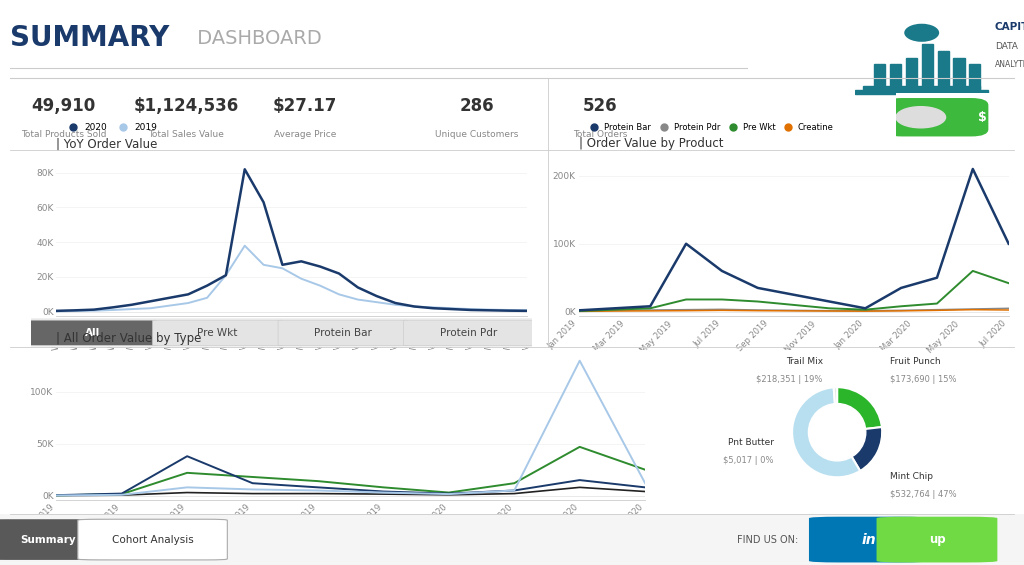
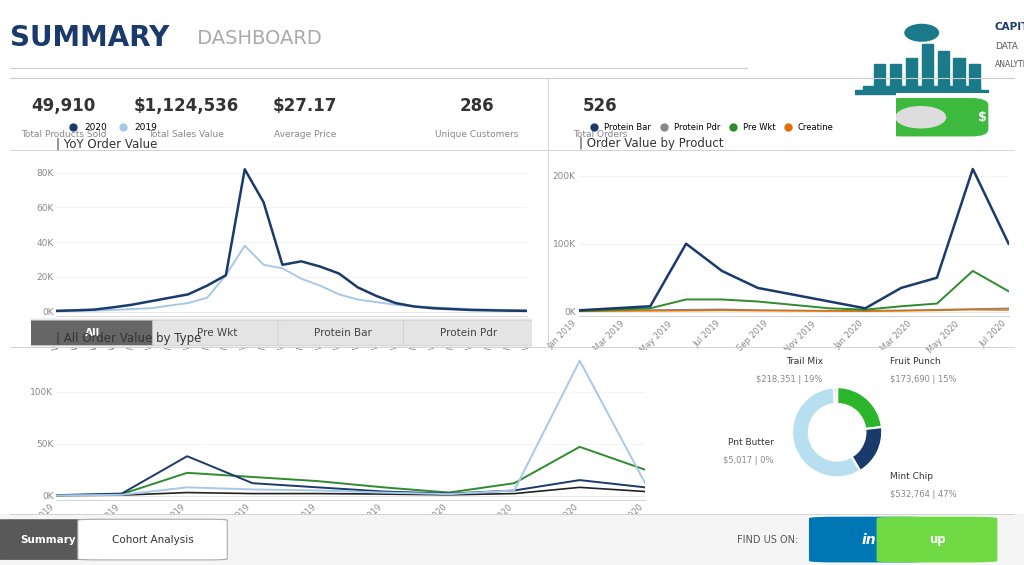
| Order Value by Product/Pre Wkt/Jul 2020: 42K -> 30K
